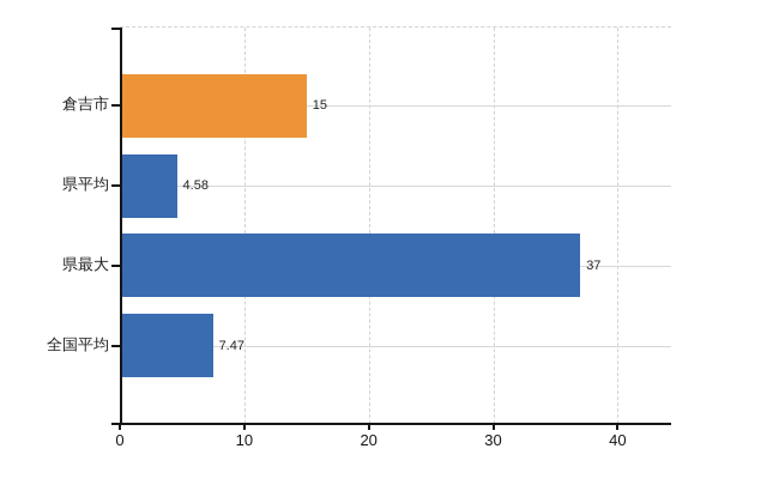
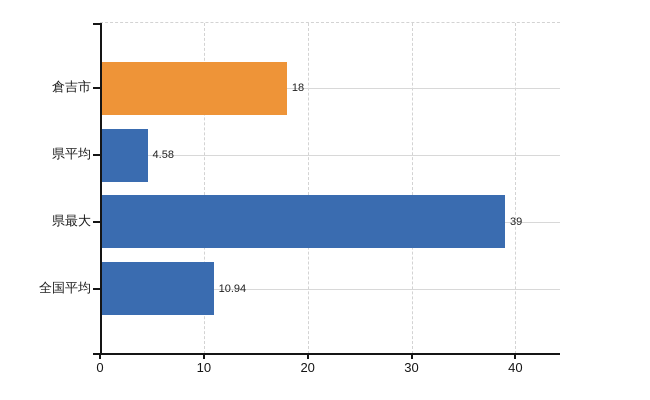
倉吉市: 15 -> 18
県最大: 37 -> 39
全国平均: 7.47 -> 10.94
